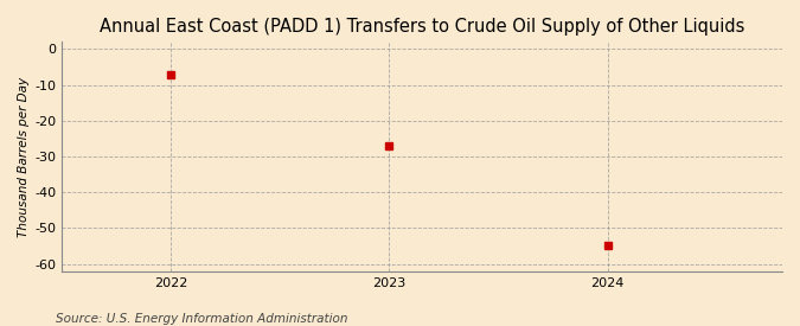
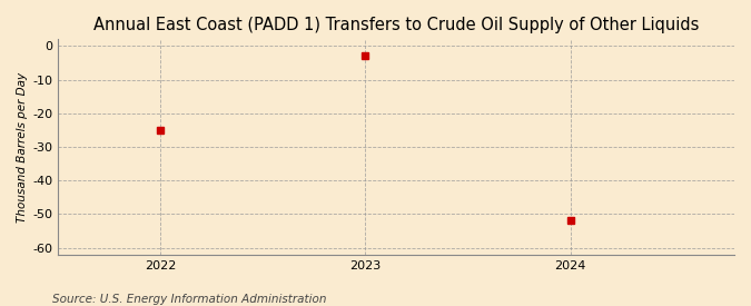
2022: -7 -> -25
2023: -27 -> -3
2024: -55 -> -52
